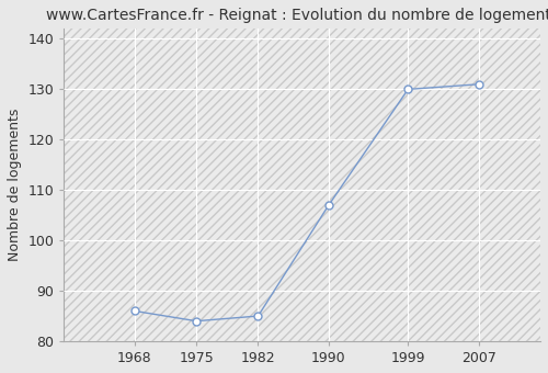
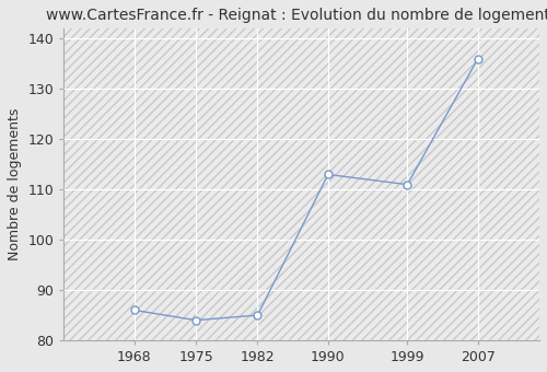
1990: 107 -> 113
1999: 130 -> 111
2007: 131 -> 136
